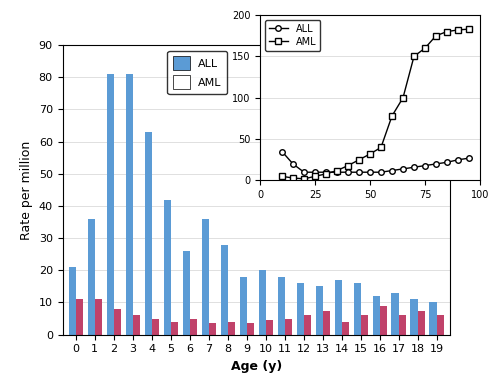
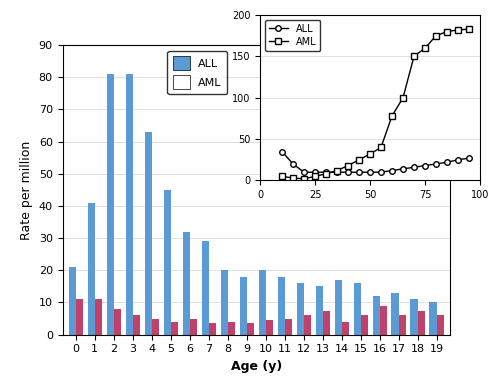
ALL/1: 36 -> 41
ALL/5: 42 -> 45
ALL/6: 26 -> 32
ALL/7: 36 -> 29
ALL/8: 28 -> 20
